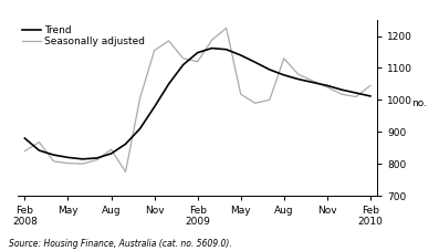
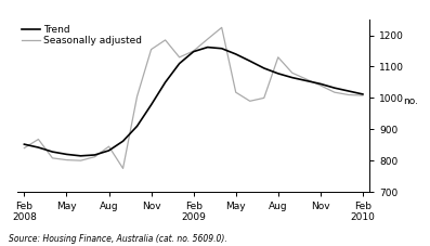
Trend/Feb 2008: 880 -> 852
Seasonally adjusted/Feb 2009: 1120 -> 1150
Seasonally adjusted/Feb 2010: 1045 -> 1008
